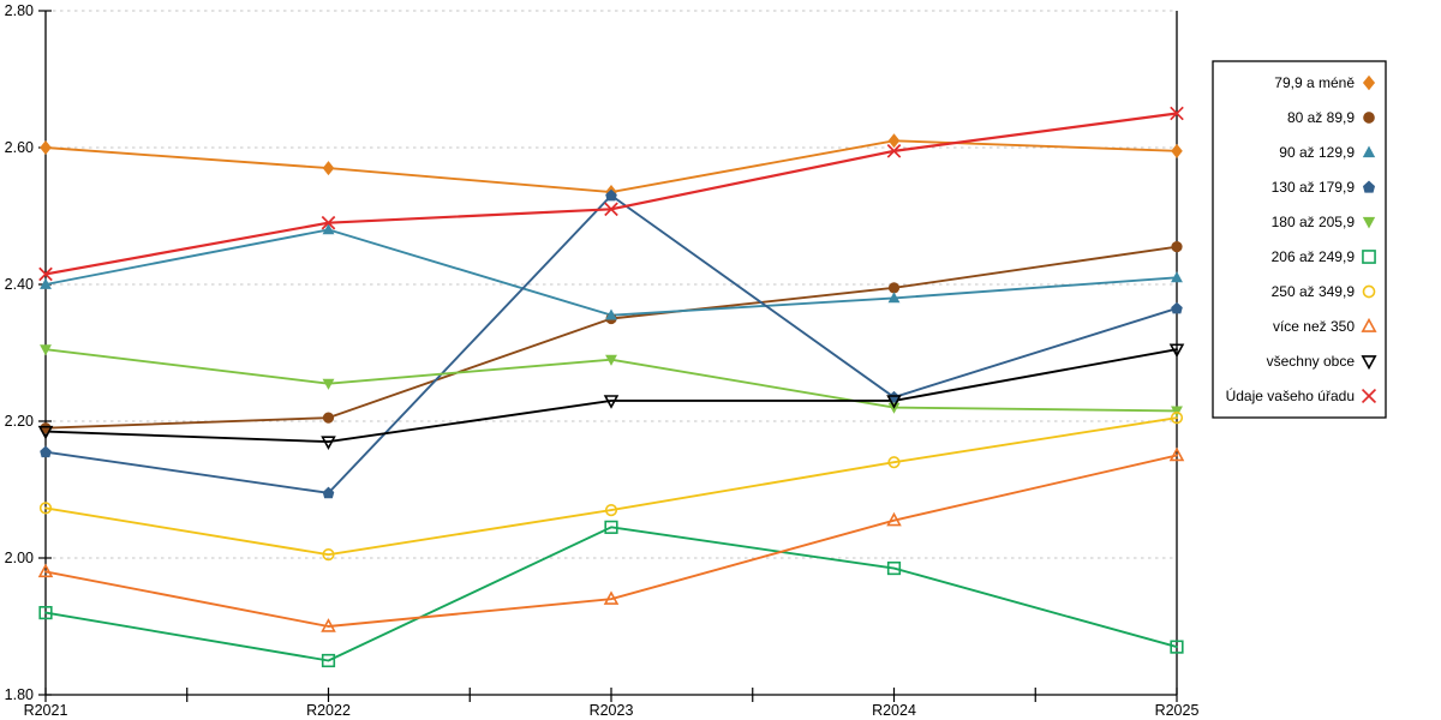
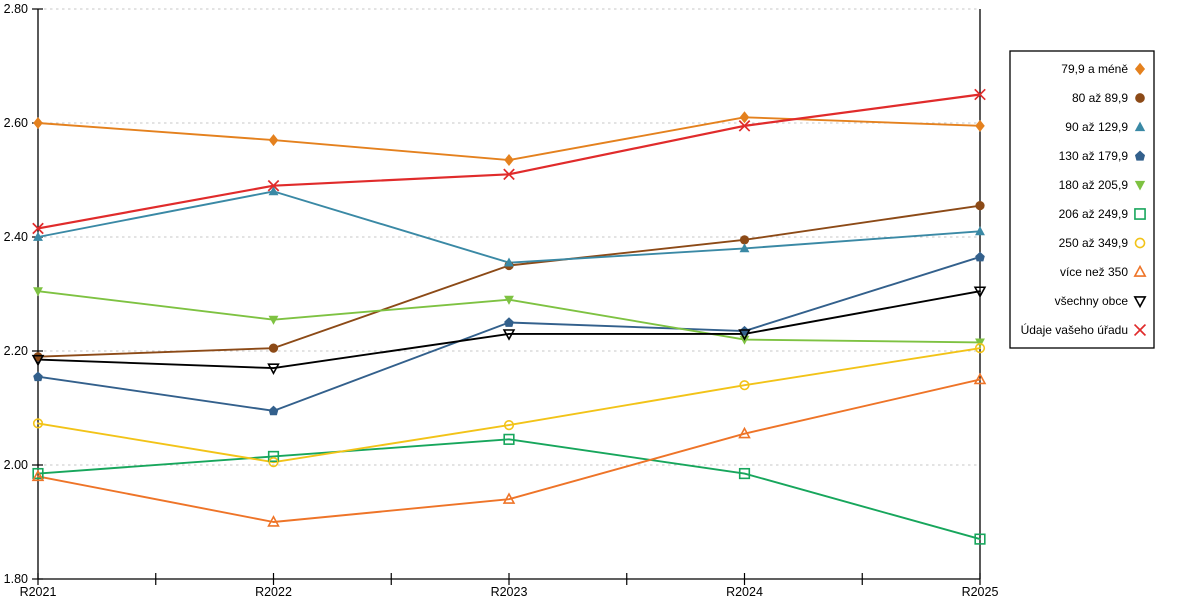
206 až 249,9/R2021: 1.92 -> 1.99
206 až 249,9/R2022: 1.85 -> 2.02
130 až 179,9/R2023: 2.53 -> 2.25
